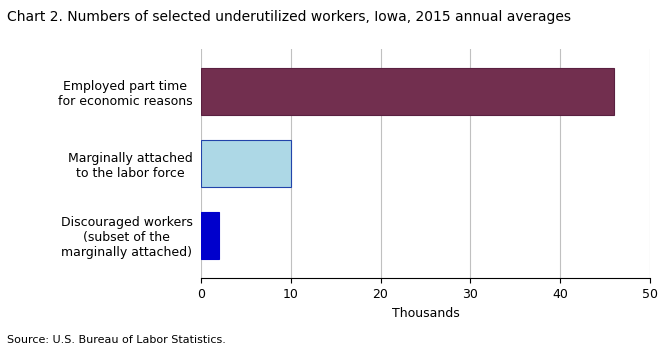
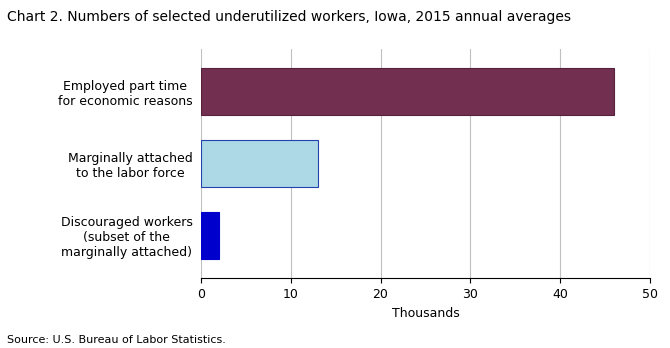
Marginally attached to the labor force: 10 -> 13
